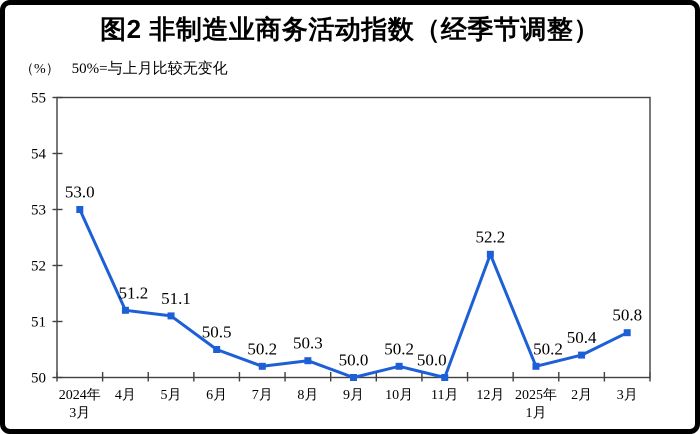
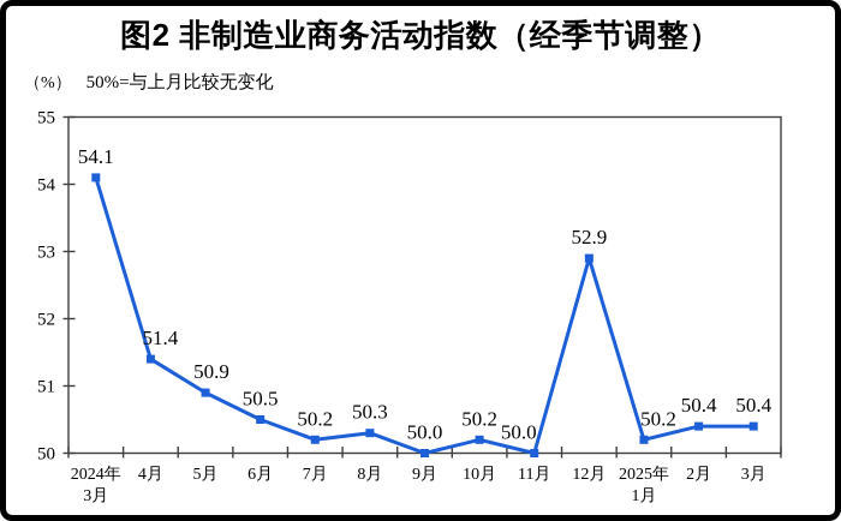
2024年 3月: 53.0 -> 54.1
4月: 51.2 -> 51.4
5月: 51.1 -> 50.9
12月: 52.2 -> 52.9
3月: 50.8 -> 50.4
